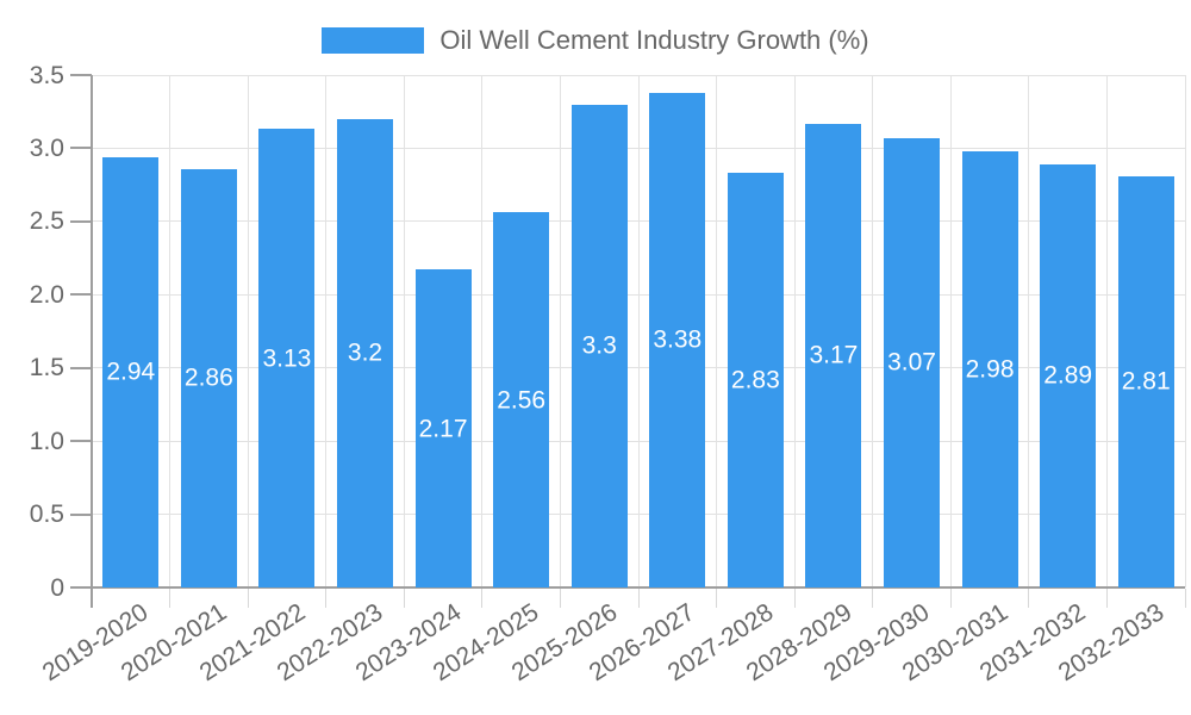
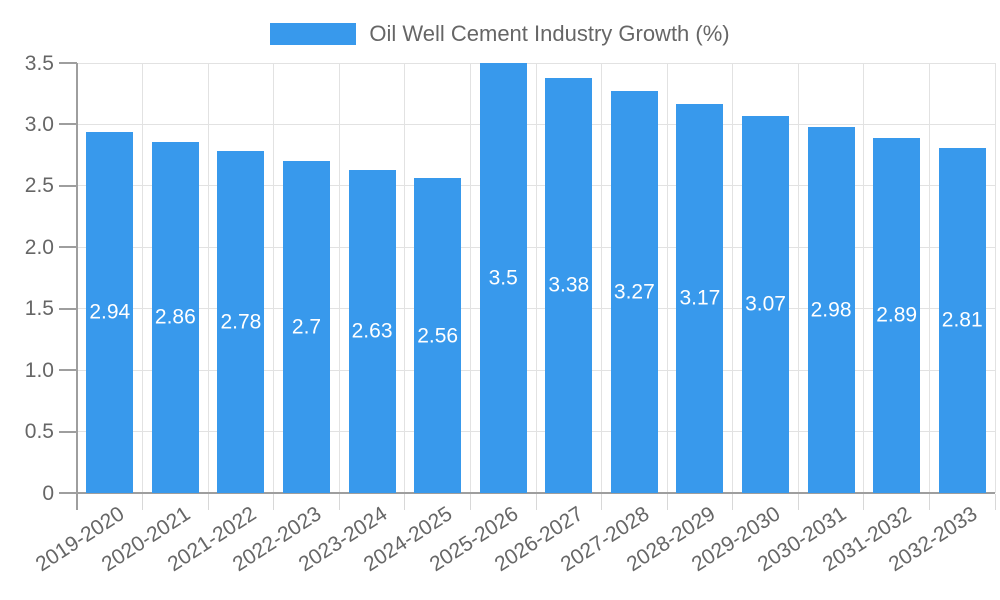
2021-2022: 3.13 -> 2.78
2022-2023: 3.2 -> 2.7
2023-2024: 2.17 -> 2.63
2025-2026: 3.3 -> 3.5
2027-2028: 2.83 -> 3.27
